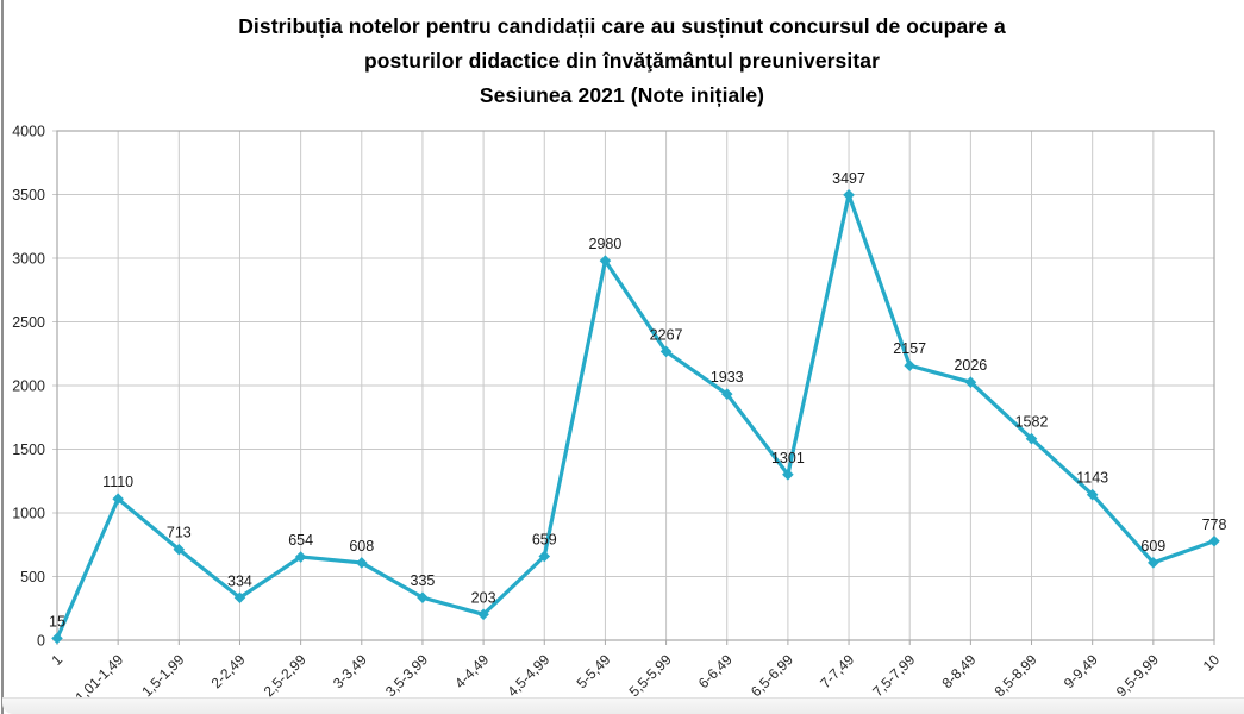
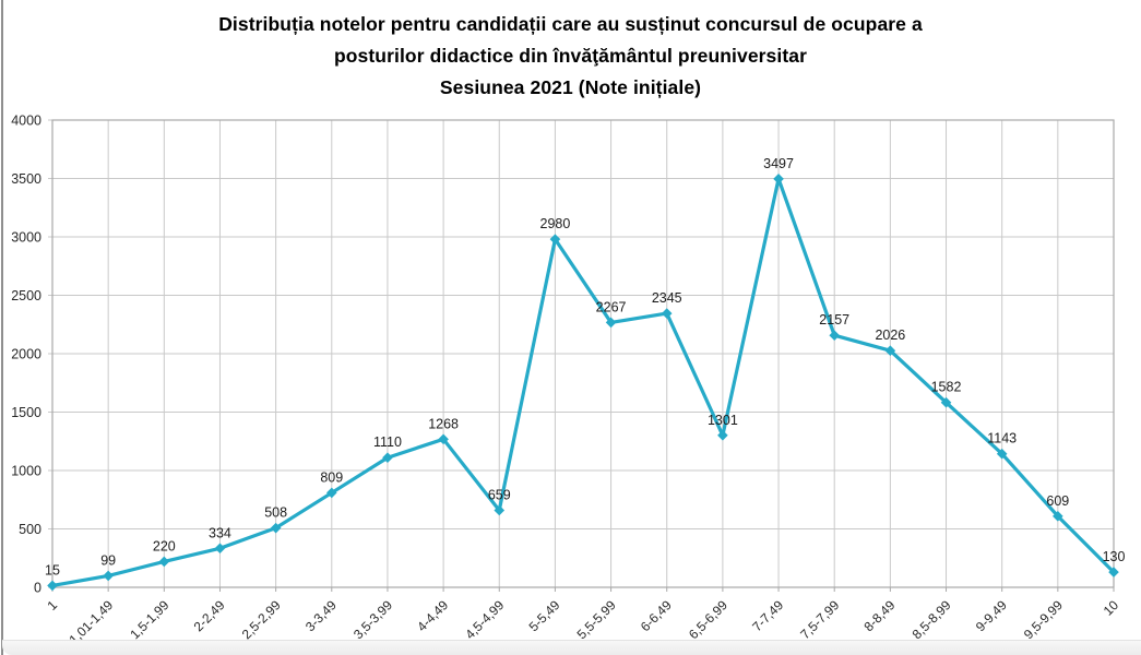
1,01-1,49: 1110 -> 99
1,5-1,99: 713 -> 220
2,5-2,99: 654 -> 508
3-3,49: 608 -> 809
3,5-3,99: 335 -> 1110
4-4,49: 203 -> 1268
6-6,49: 1933 -> 2345
10: 778 -> 130
